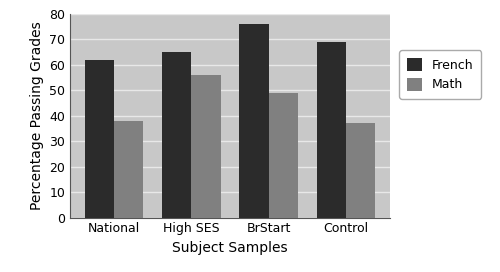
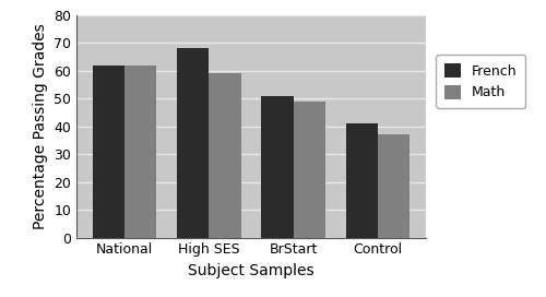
Math/National: 38 -> 62
French/High SES: 65 -> 68
Math/High SES: 56 -> 59
French/BrStart: 76 -> 51
French/Control: 69 -> 41
